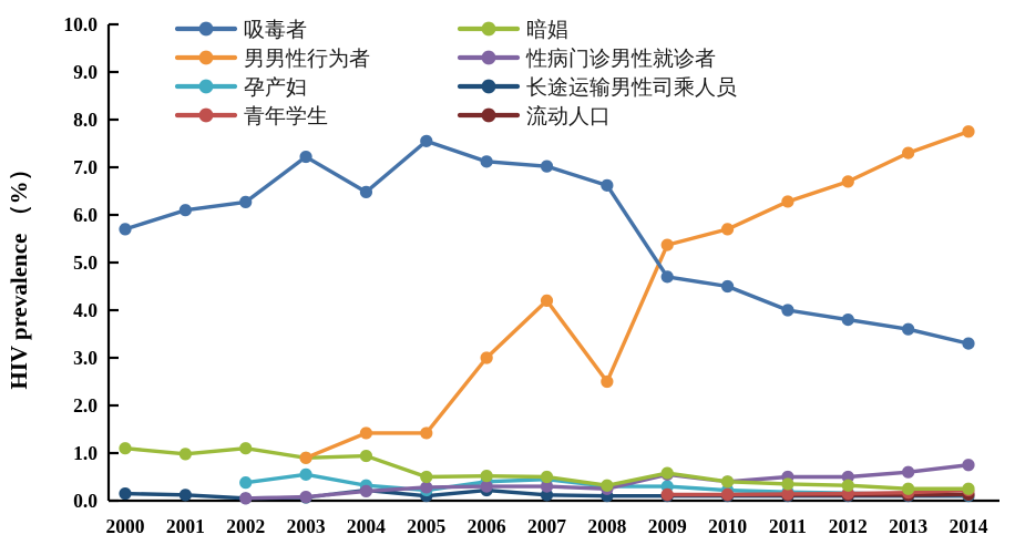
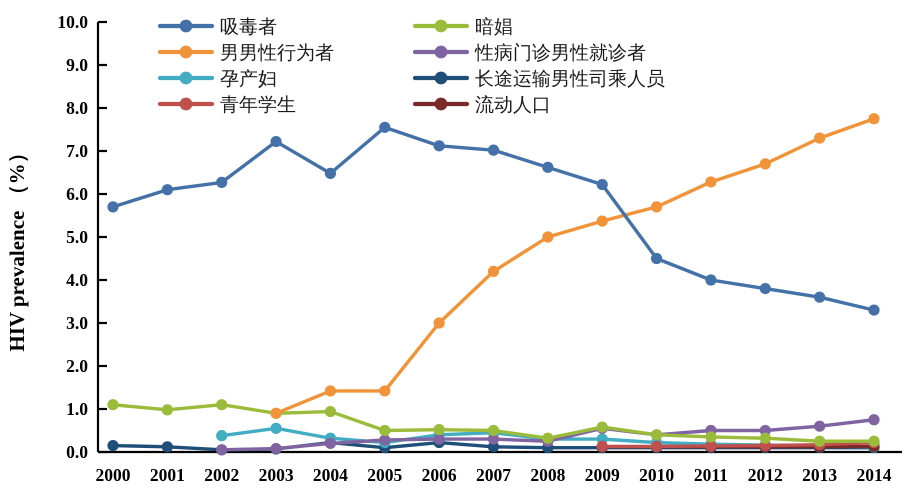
男男性行为者/2008: 2.5 -> 5.0
吸毒者/2009: 4.7 -> 6.2
